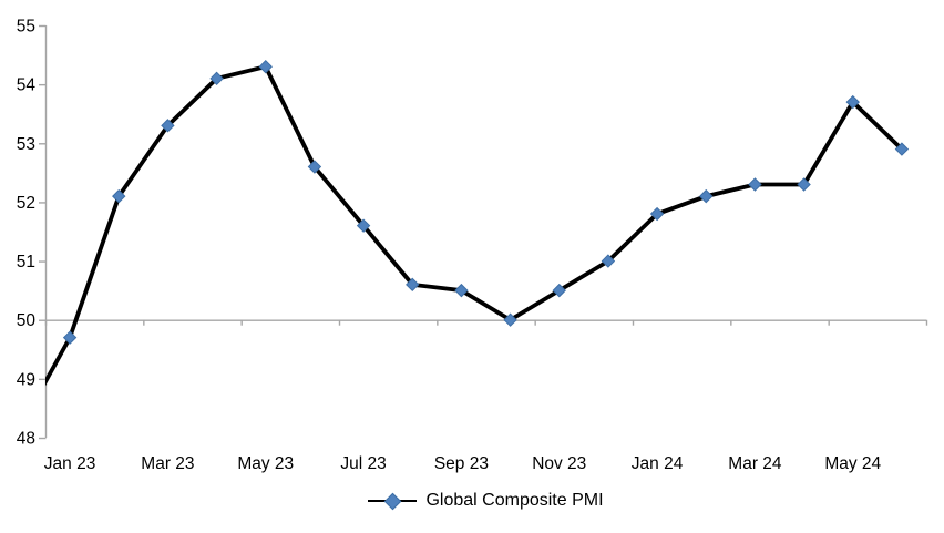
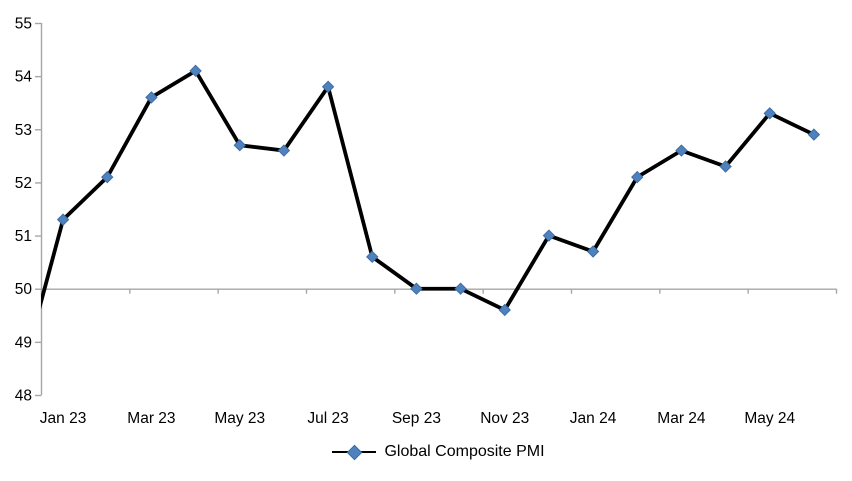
Jan 23: 49.7 -> 51.3
Mar 23: 53.3 -> 53.6
May 23: 54.3 -> 52.7
Jul 23: 51.6 -> 53.8
Sep 23: 50.5 -> 50.0
Nov 23: 50.5 -> 49.6
Jan 24: 51.8 -> 50.7
Mar 24: 52.3 -> 52.6
May 24: 53.7 -> 53.3
